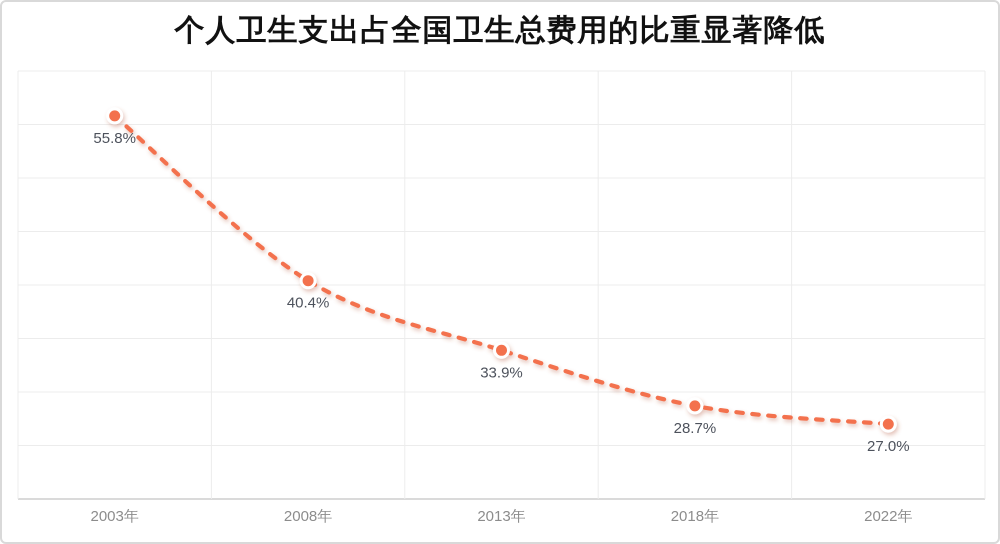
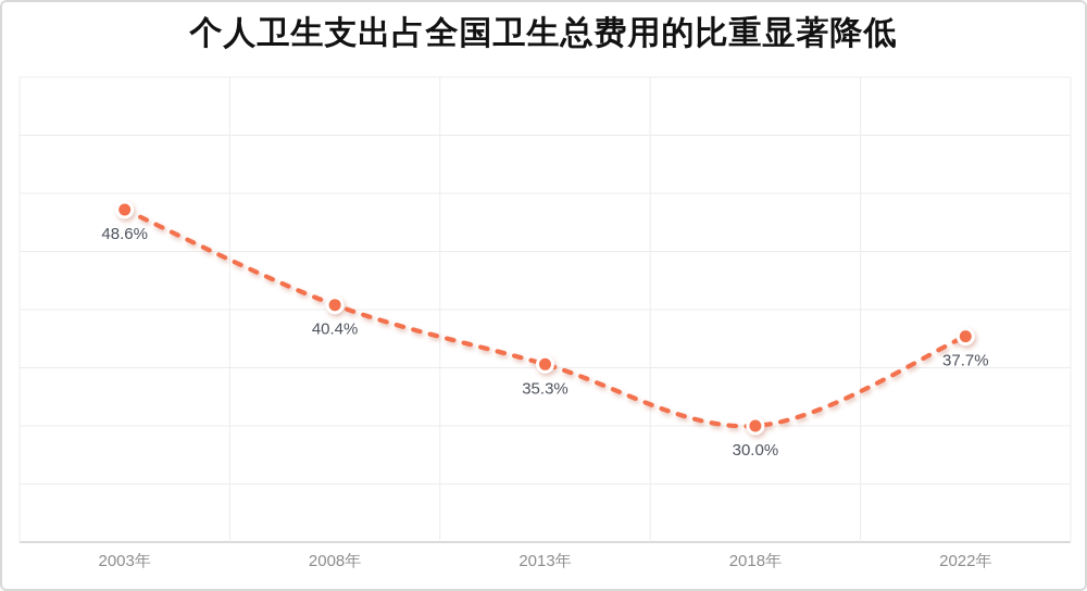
2003年: 55.8% -> 48.6%
2013年: 33.9% -> 35.3%
2018年: 28.7% -> 30.0%
2022年: 27.0% -> 37.7%
